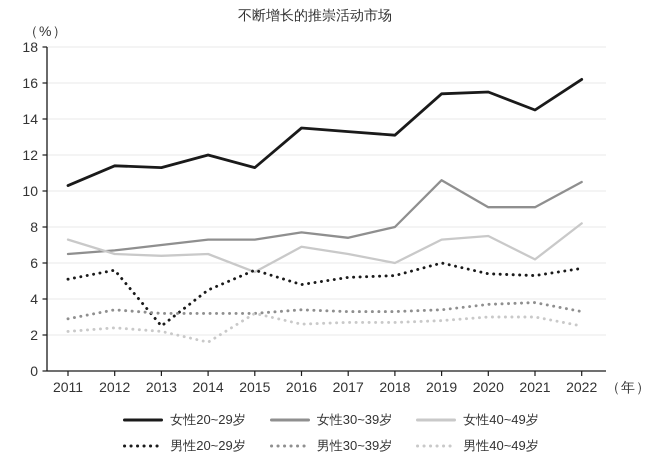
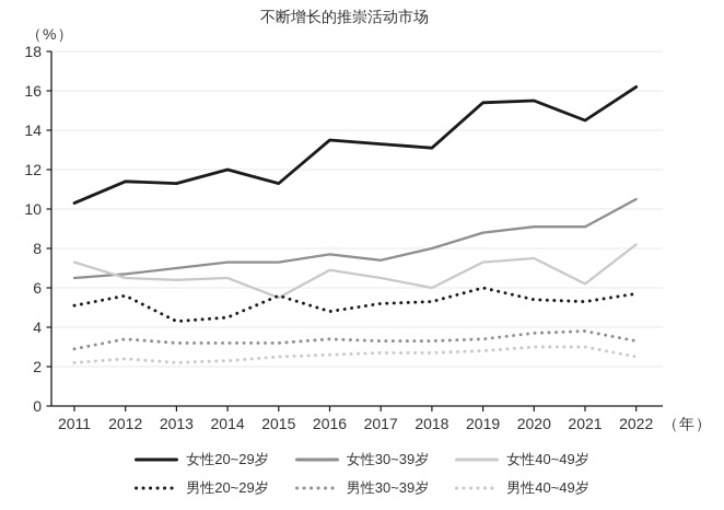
男性20~29岁/2013: 2.5 -> 4.3
男性40~49岁/2014: 1.6 -> 2.3
男性40~49岁/2015: 3.2 -> 2.5
女性30~39岁/2019: 10.6 -> 8.8
